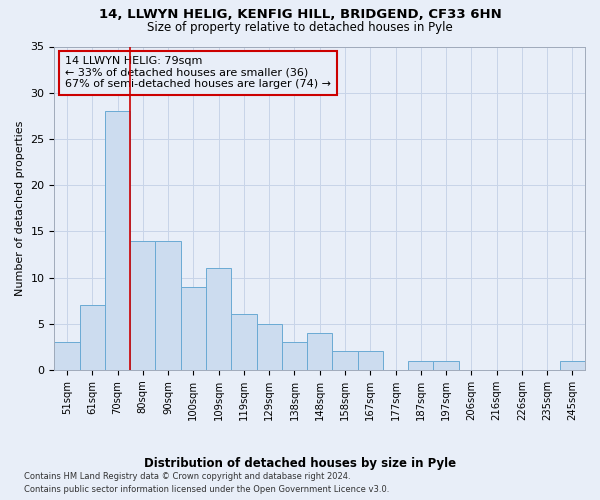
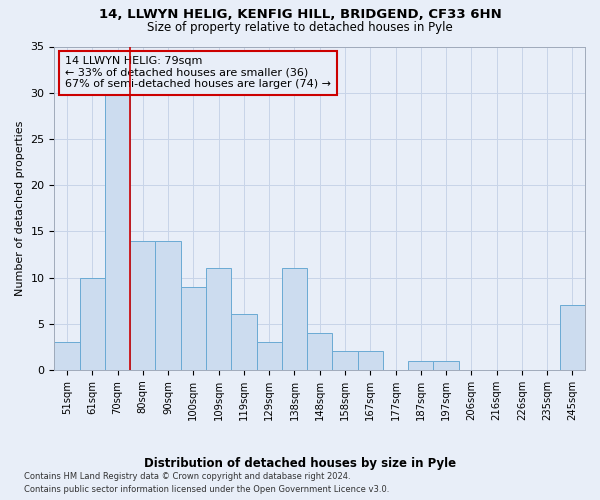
61sqm: 7 -> 10
70sqm: 28 -> 30
129sqm: 5 -> 3
138sqm: 3 -> 11
245sqm: 1 -> 7
